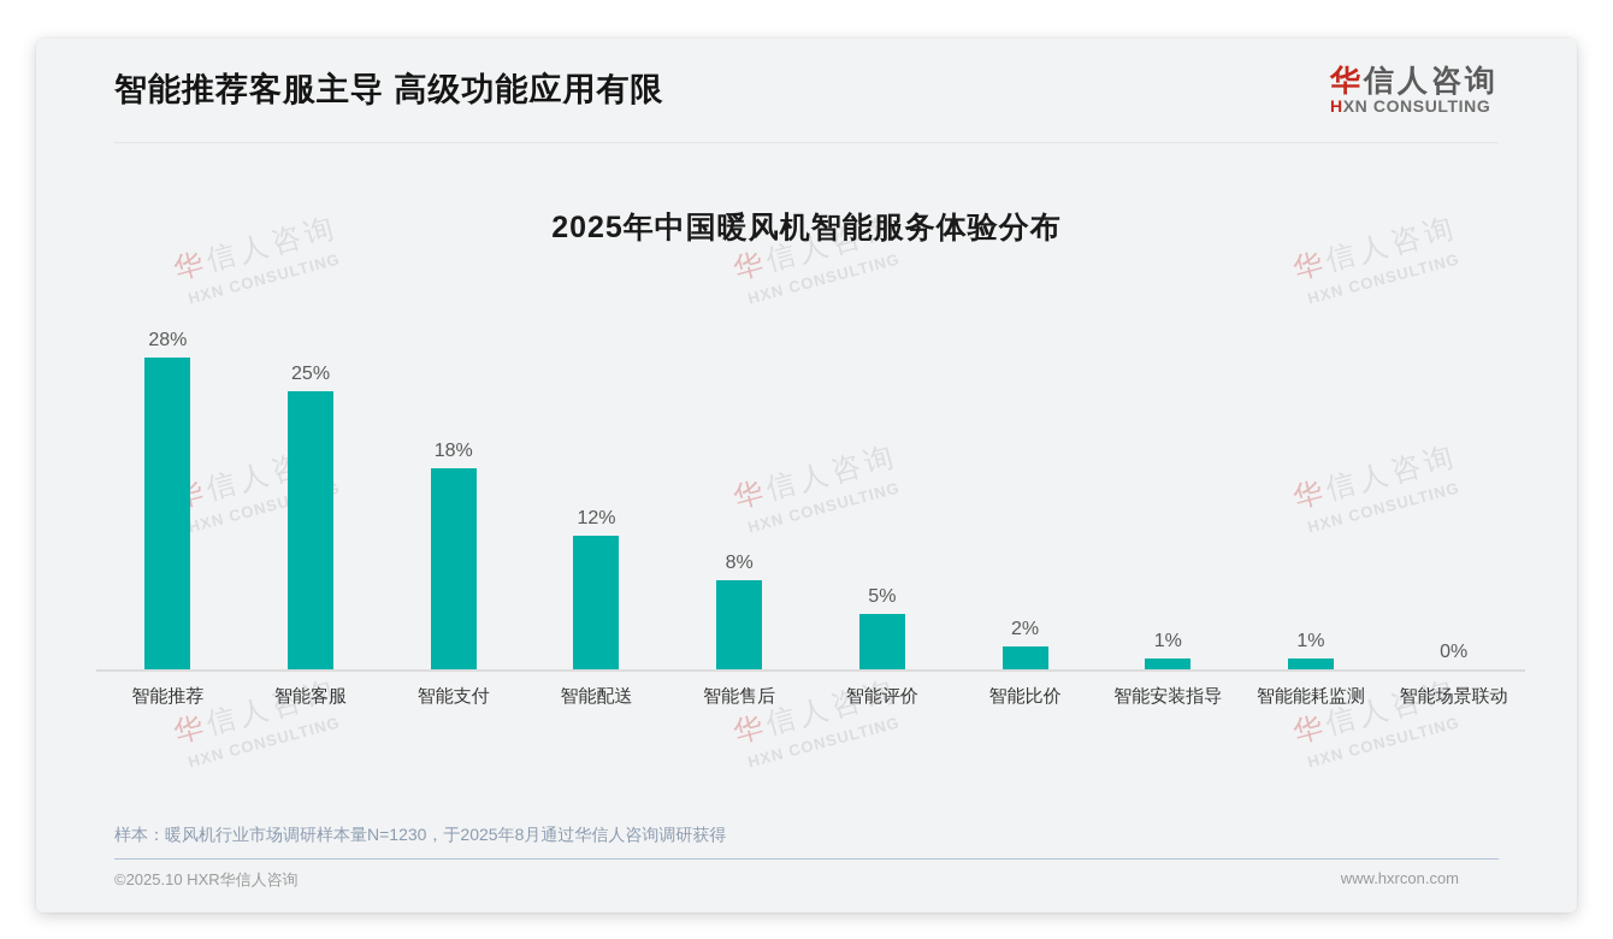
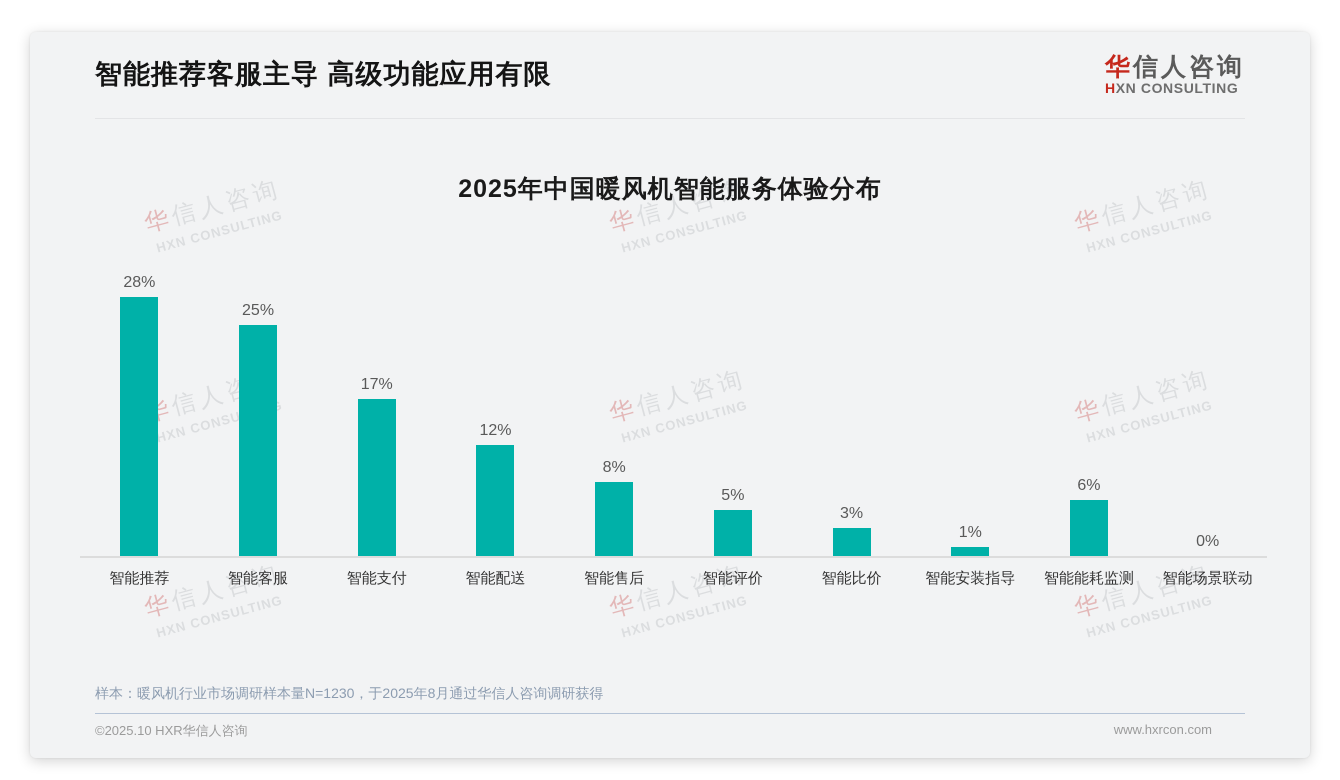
智能支付: 18% -> 17%
智能比价: 2% -> 3%
智能能耗监测: 1% -> 6%
